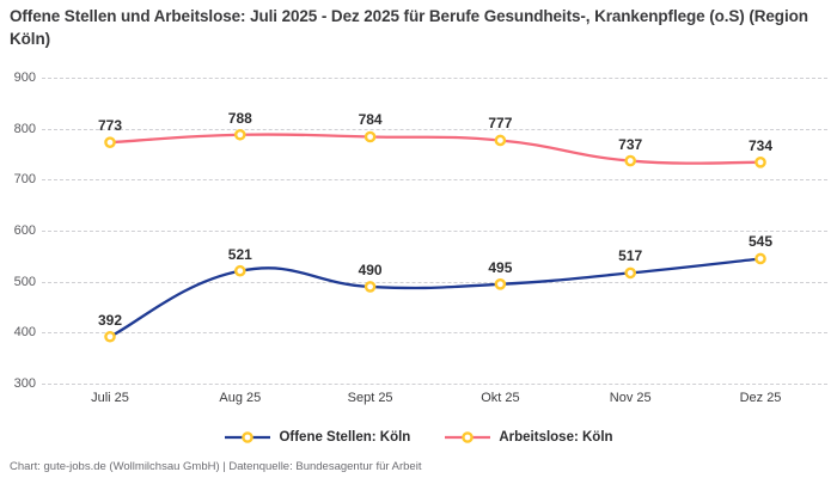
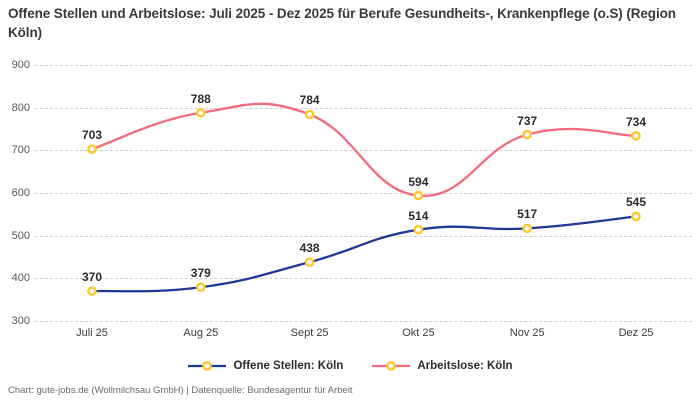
Offene Stellen: Köln/Juli 25: 392 -> 370
Arbeitslose: Köln/Juli 25: 773 -> 703
Offene Stellen: Köln/Aug 25: 521 -> 379
Offene Stellen: Köln/Sept 25: 490 -> 438
Offene Stellen: Köln/Okt 25: 495 -> 514
Arbeitslose: Köln/Okt 25: 777 -> 594
